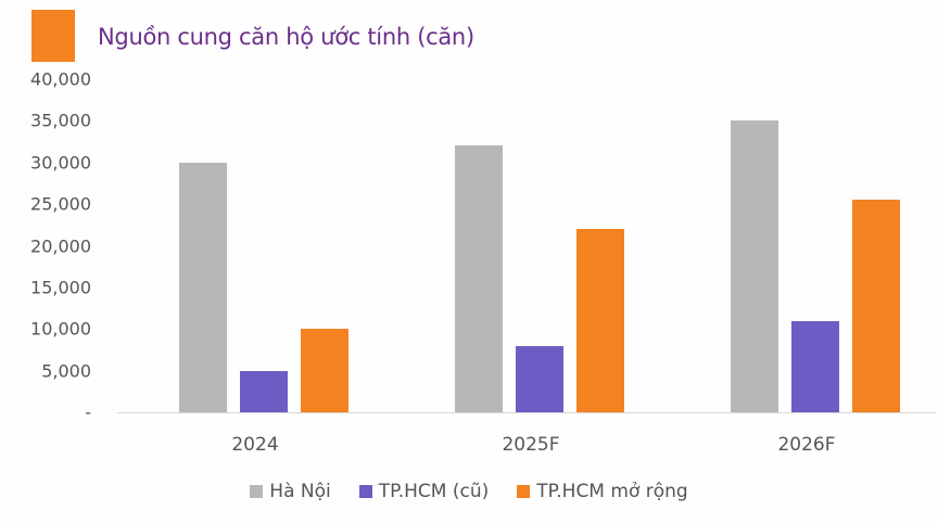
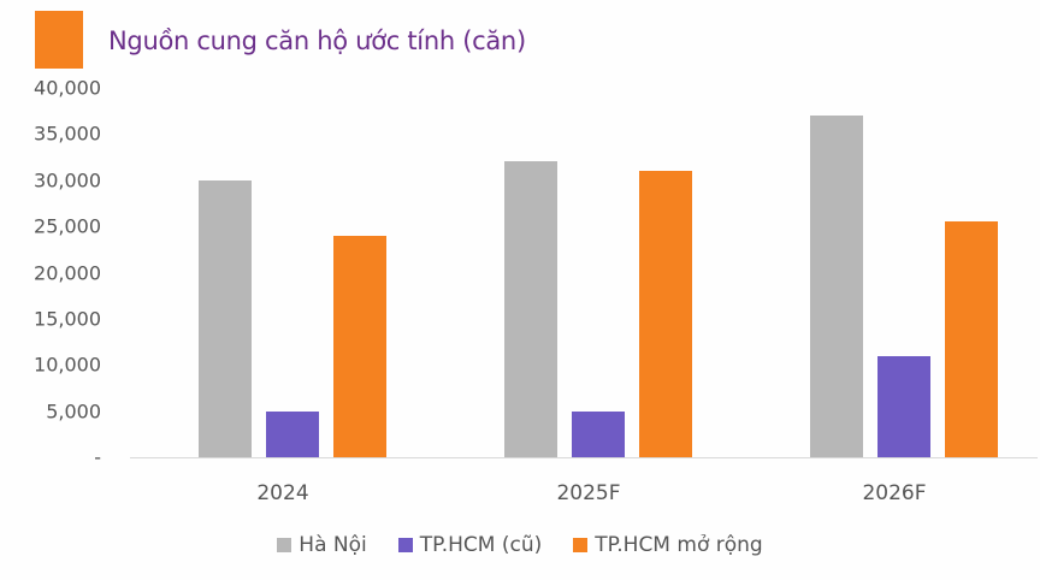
TP.HCM mở rộng/2024: 10000 -> 24000
TP.HCM (cũ)/2025F: 8000 -> 5000
TP.HCM mở rộng/2025F: 22000 -> 31000
Hà Nội/2026F: 35000 -> 37000
